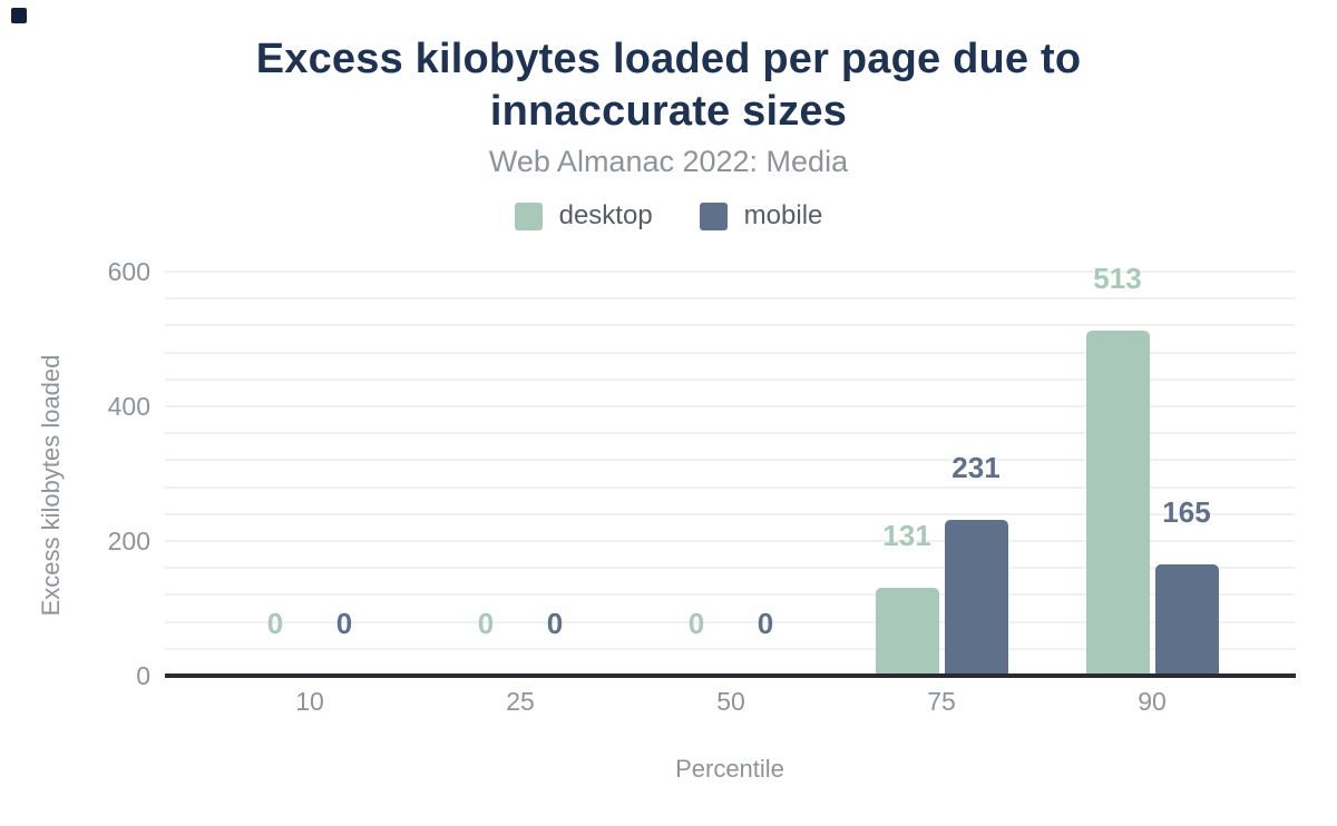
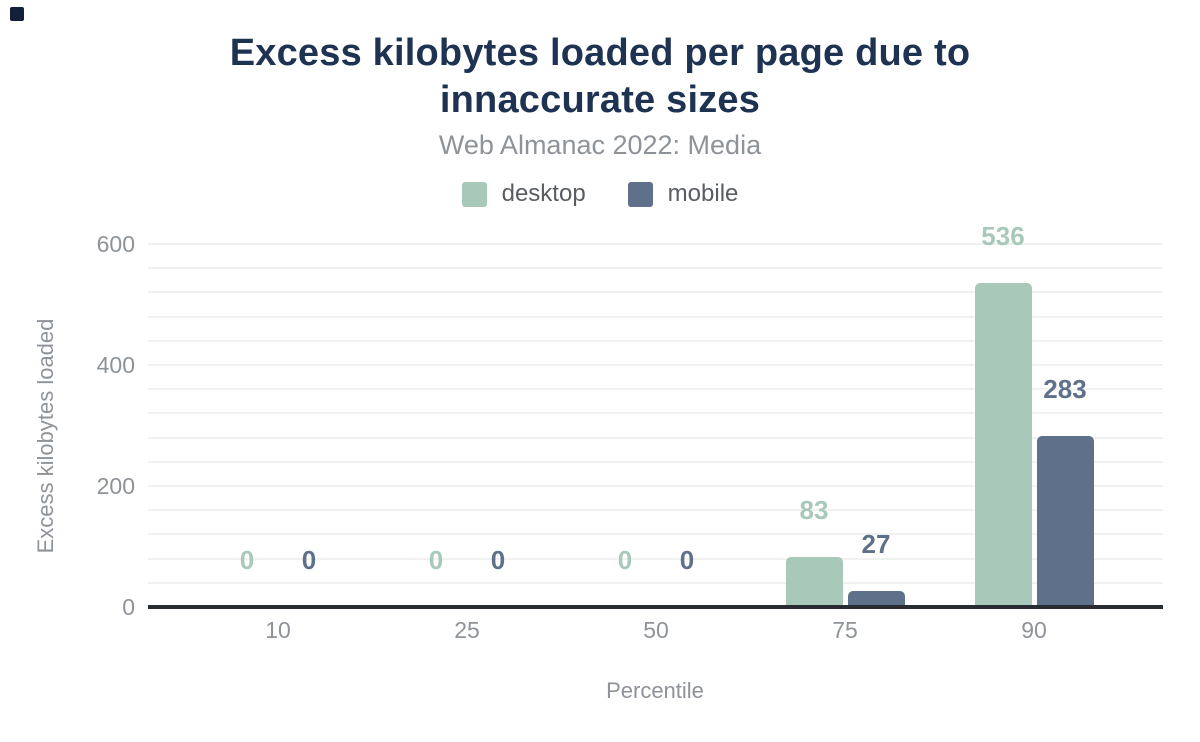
desktop/75: 131 -> 83
mobile/75: 231 -> 27
desktop/90: 513 -> 536
mobile/90: 165 -> 283
